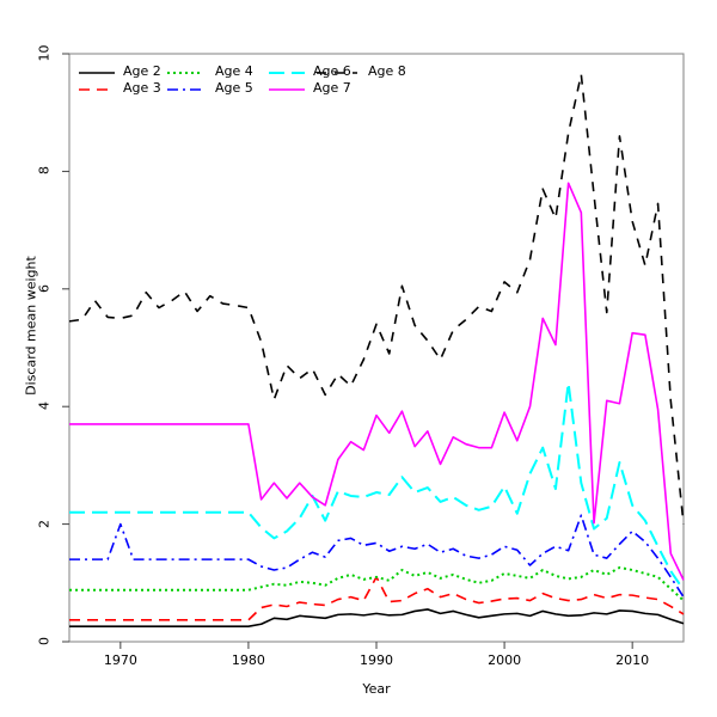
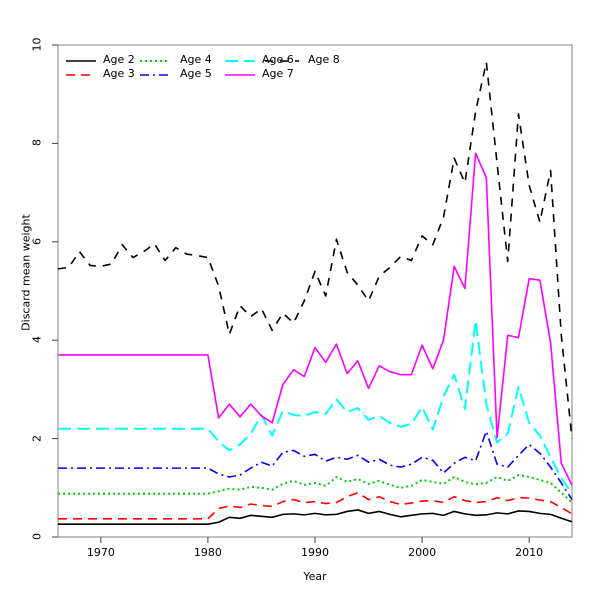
Age 5/1970: 2.0 -> 1.4
Age 3/1990: 1.1 -> 0.7
